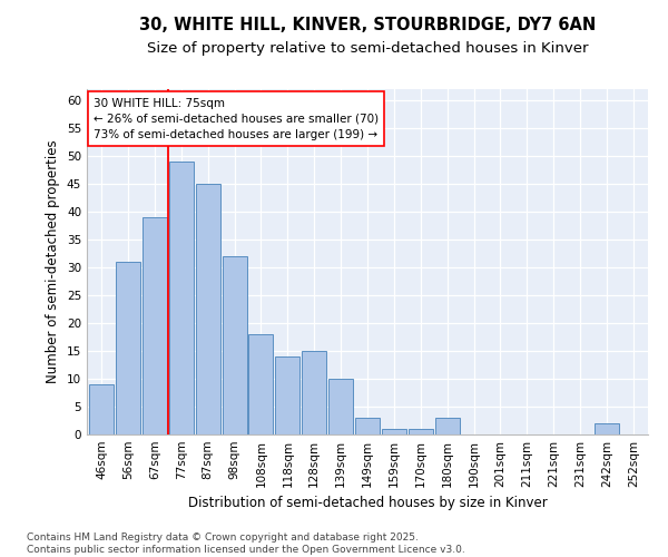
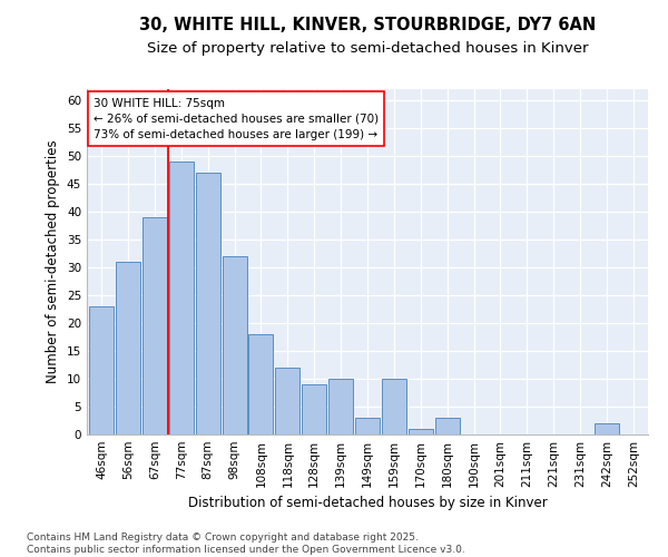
46sqm: 9 -> 23
87sqm: 45 -> 47
118sqm: 14 -> 12
128sqm: 15 -> 9
159sqm: 1 -> 10
